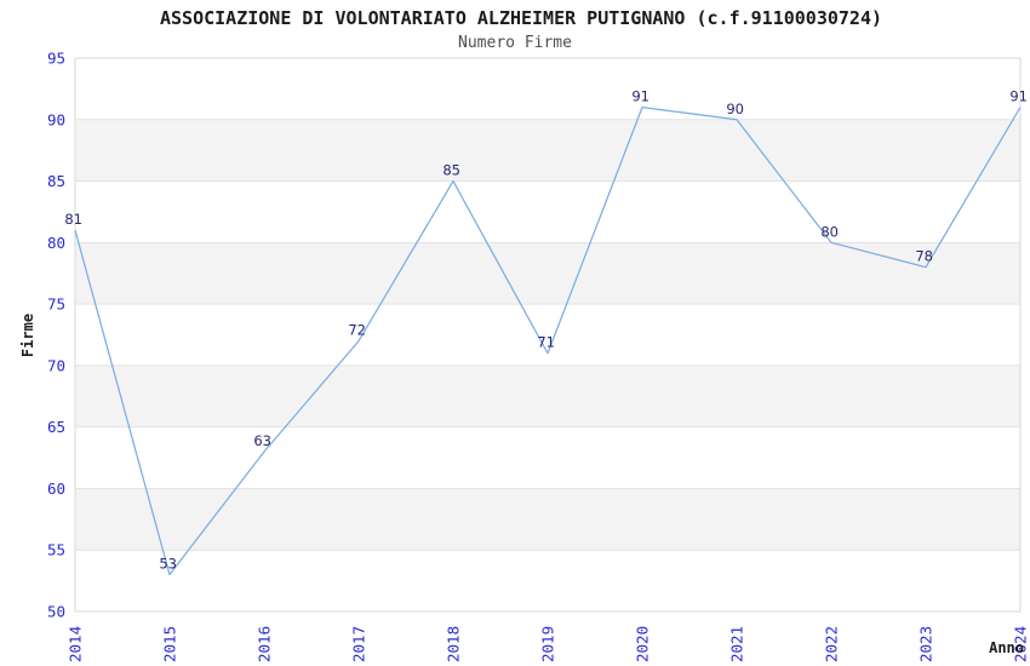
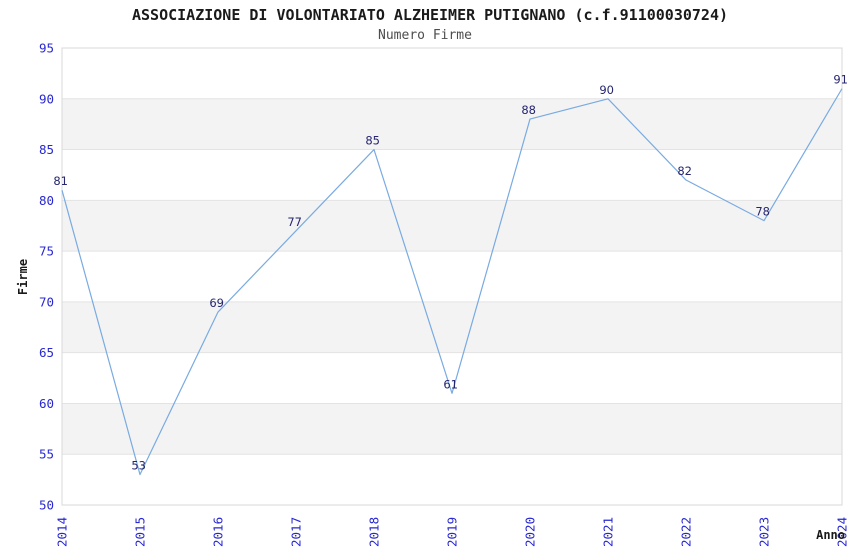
2016: 63 -> 69
2017: 72 -> 77
2019: 71 -> 61
2020: 91 -> 88
2022: 80 -> 82
